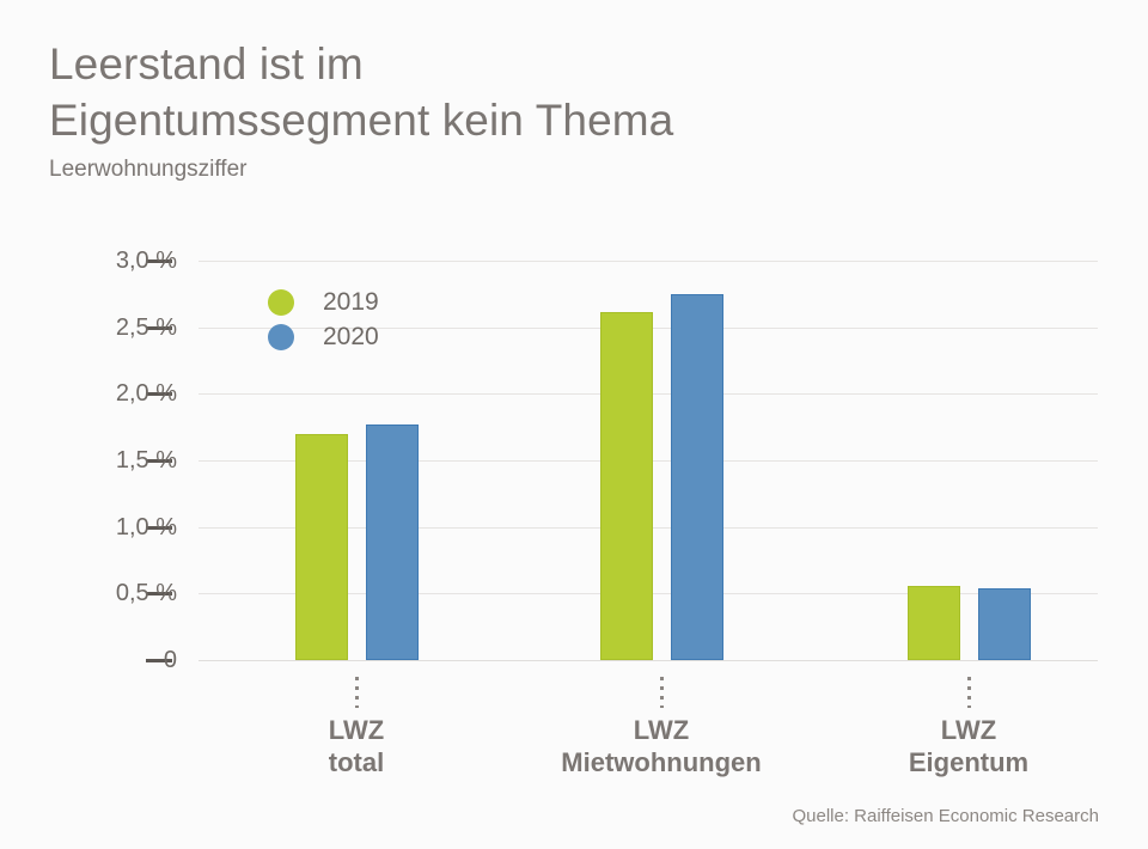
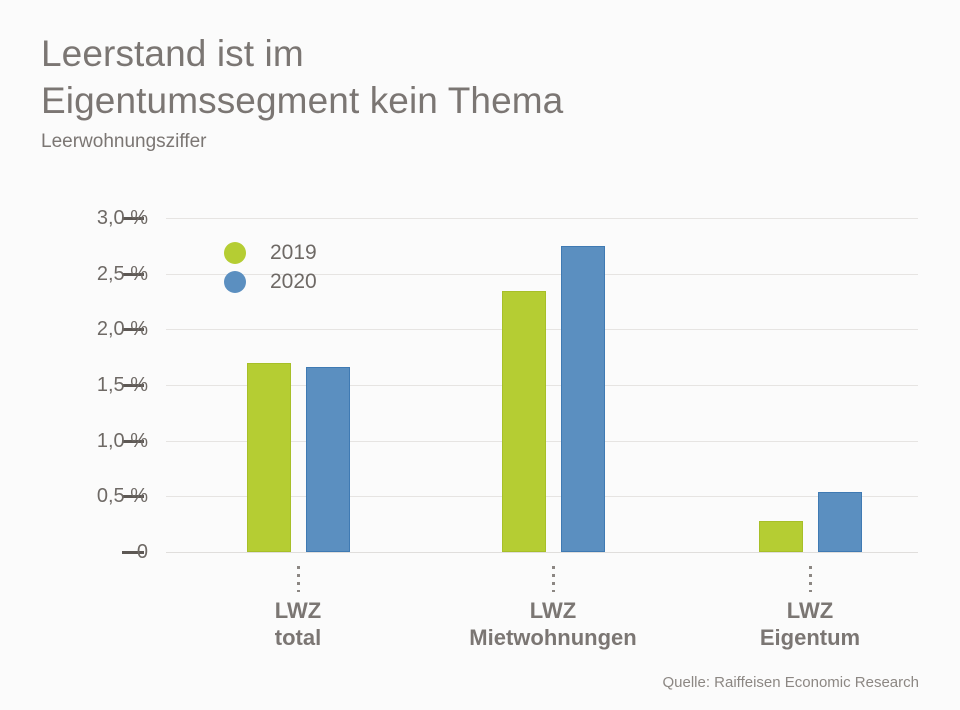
2020/LWZ total: 1,77% -> 1,66%
2019/LWZ Mietwohnungen: 2,61% -> 2,34%
2019/LWZ Eigentum: 0,56% -> 0,28%
